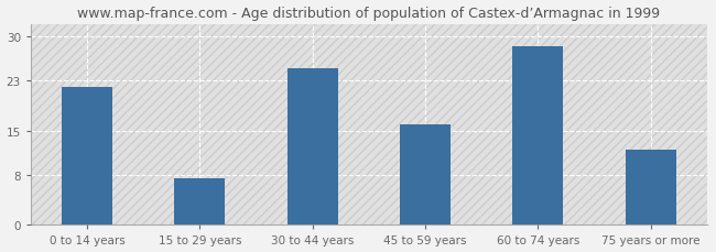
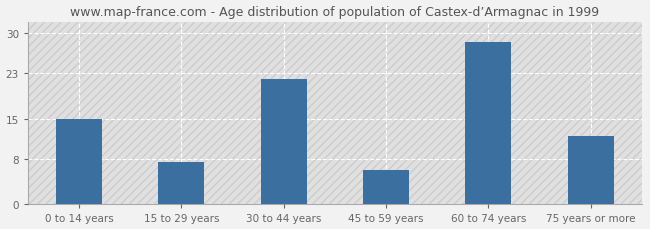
0 to 14 years: 22.0 -> 15.0
30 to 44 years: 25.0 -> 22.0
45 to 59 years: 16.0 -> 6.0
